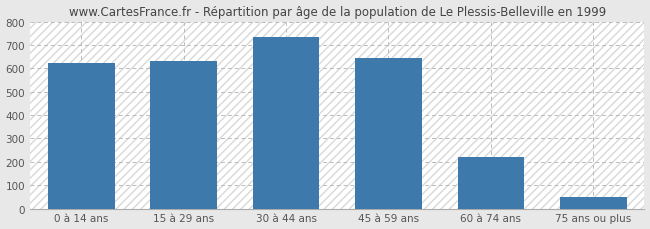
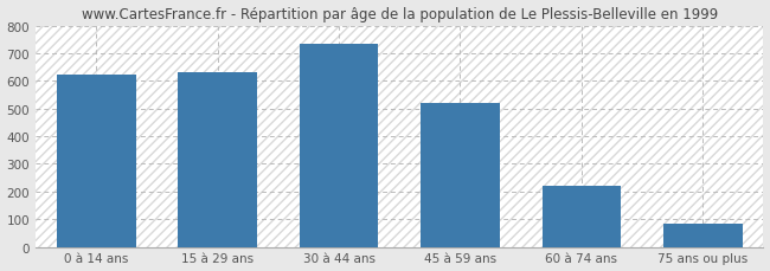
45 à 59 ans: 645 -> 520
75 ans ou plus: 50 -> 82
